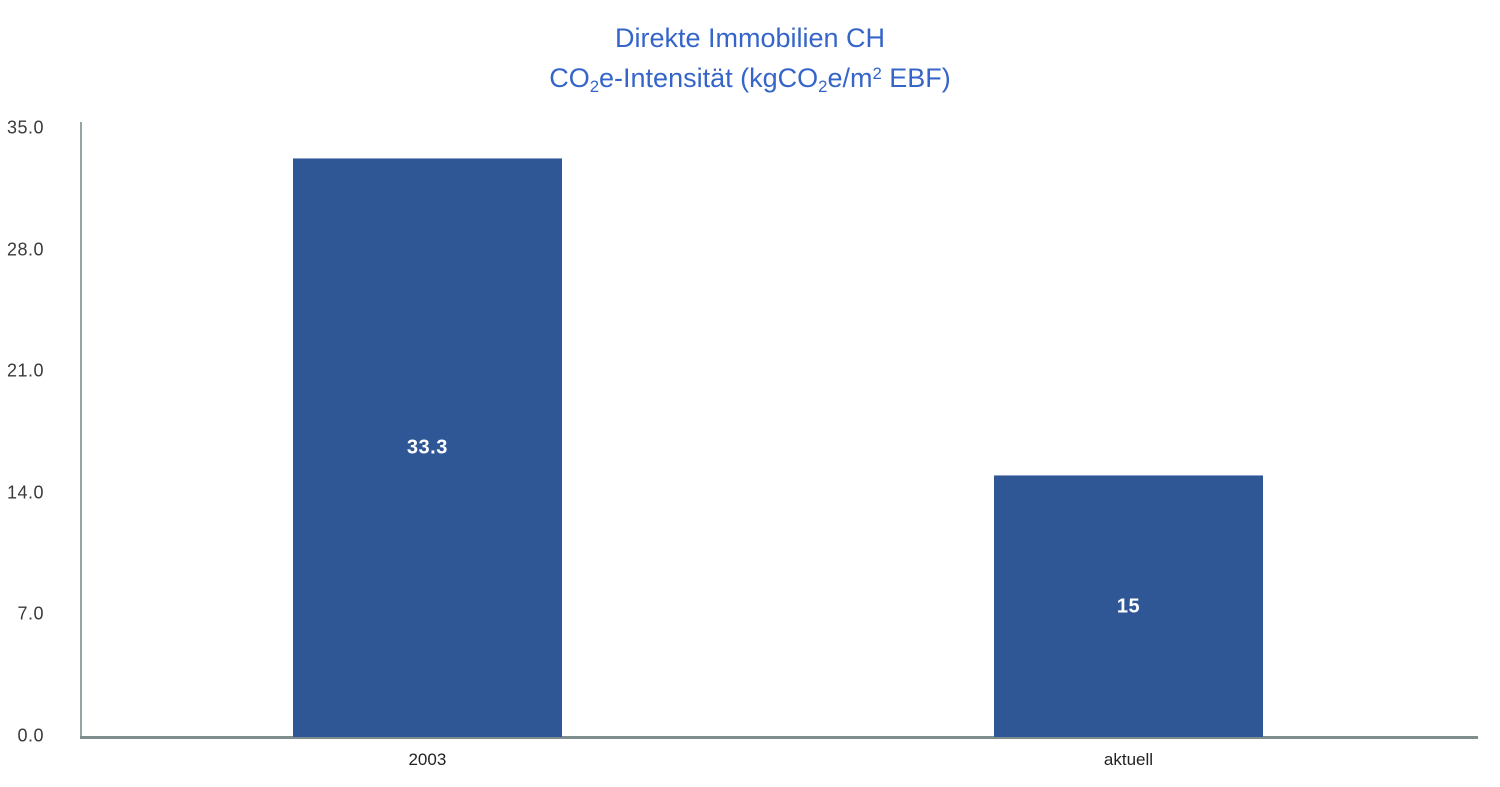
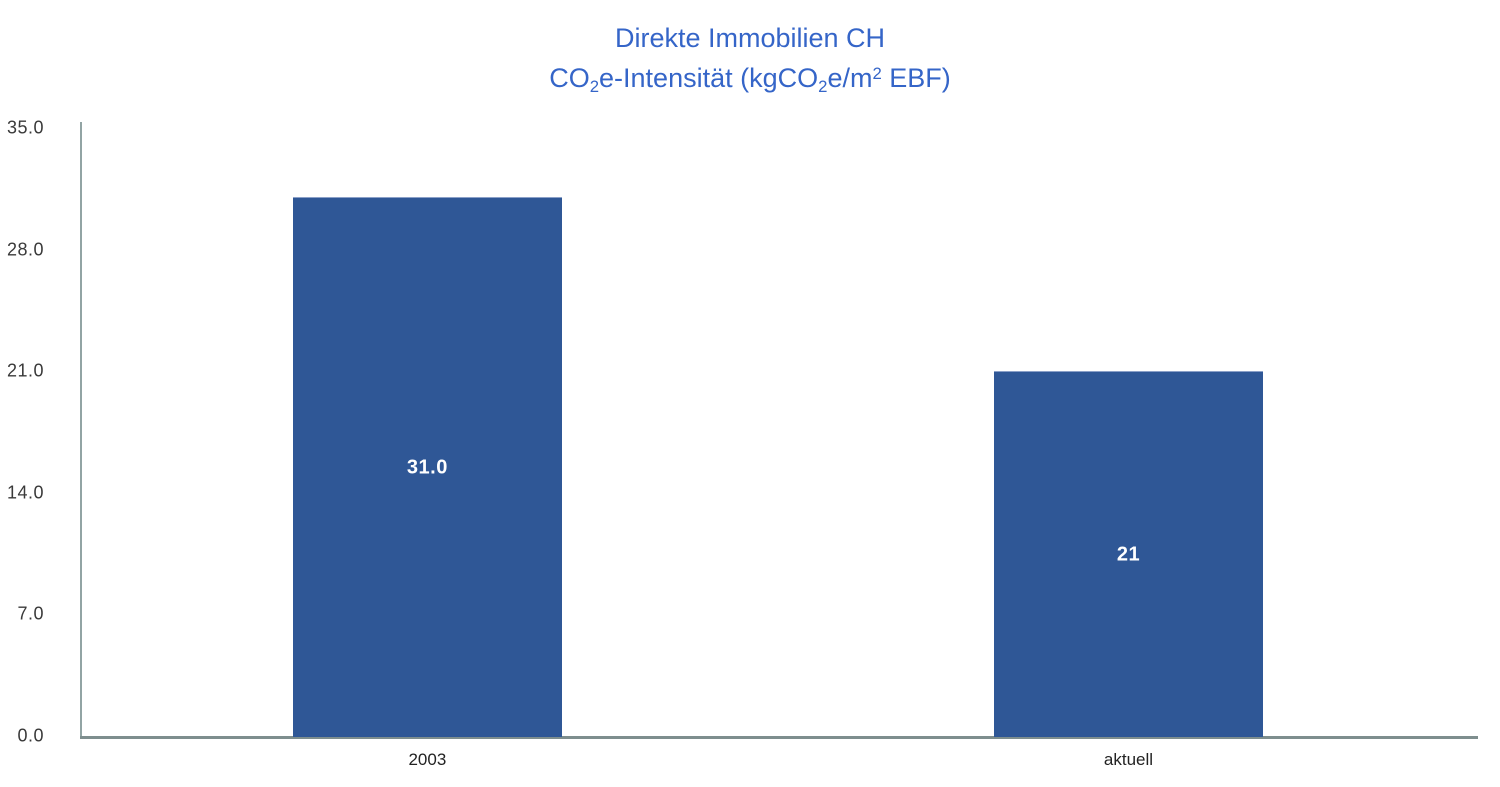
2003: 33.3 -> 31.0
aktuell: 15 -> 21
